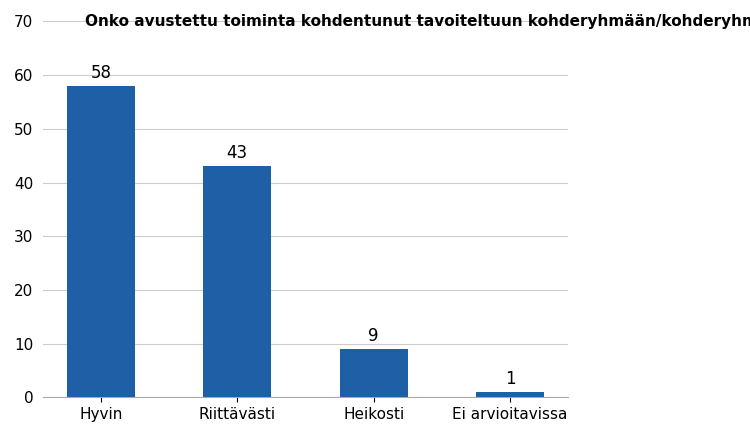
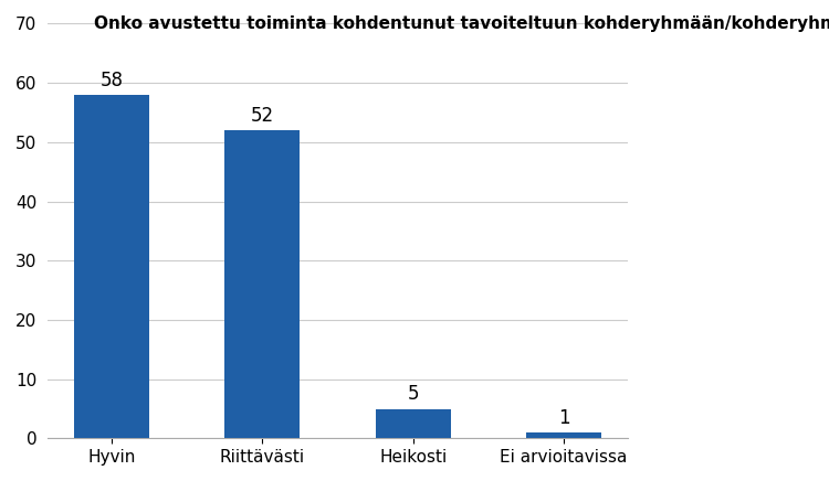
Riittävästi: 43 -> 52
Heikosti: 9 -> 5
